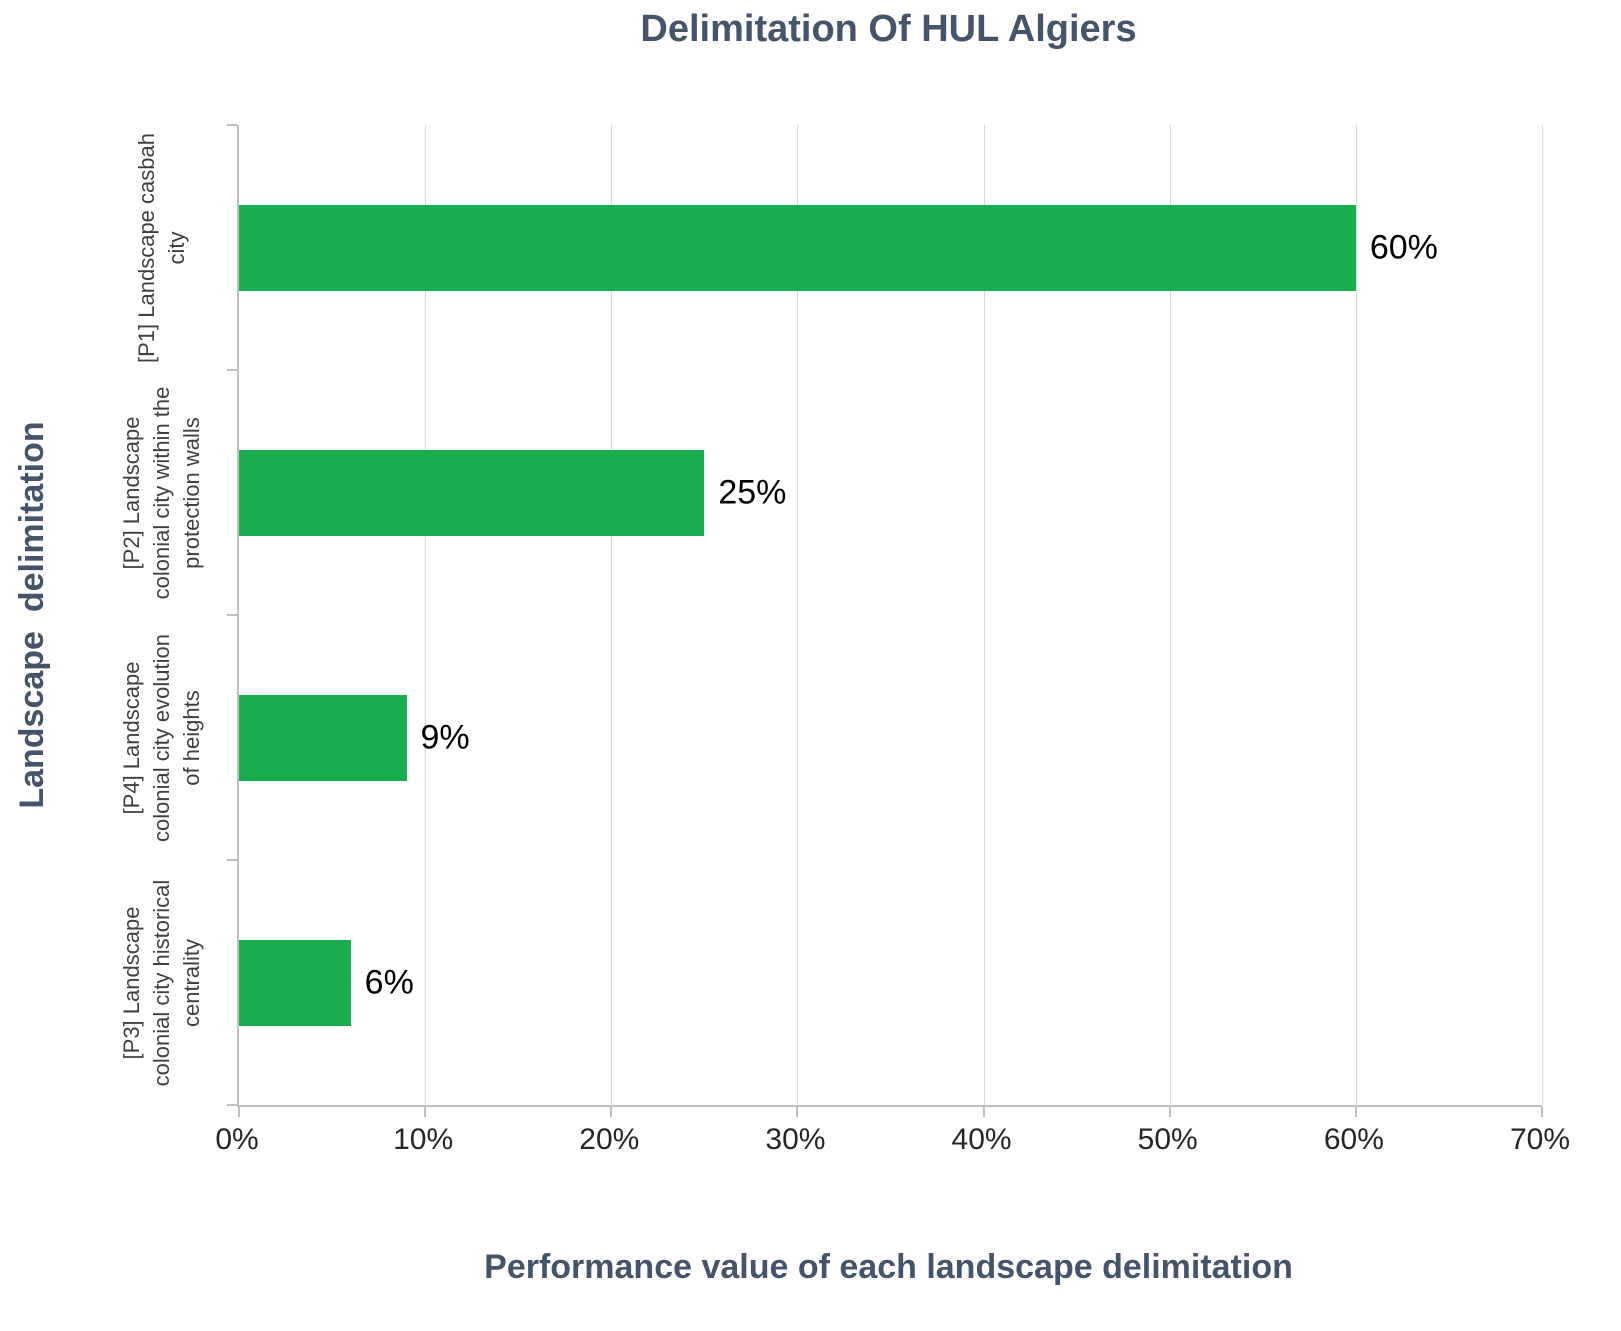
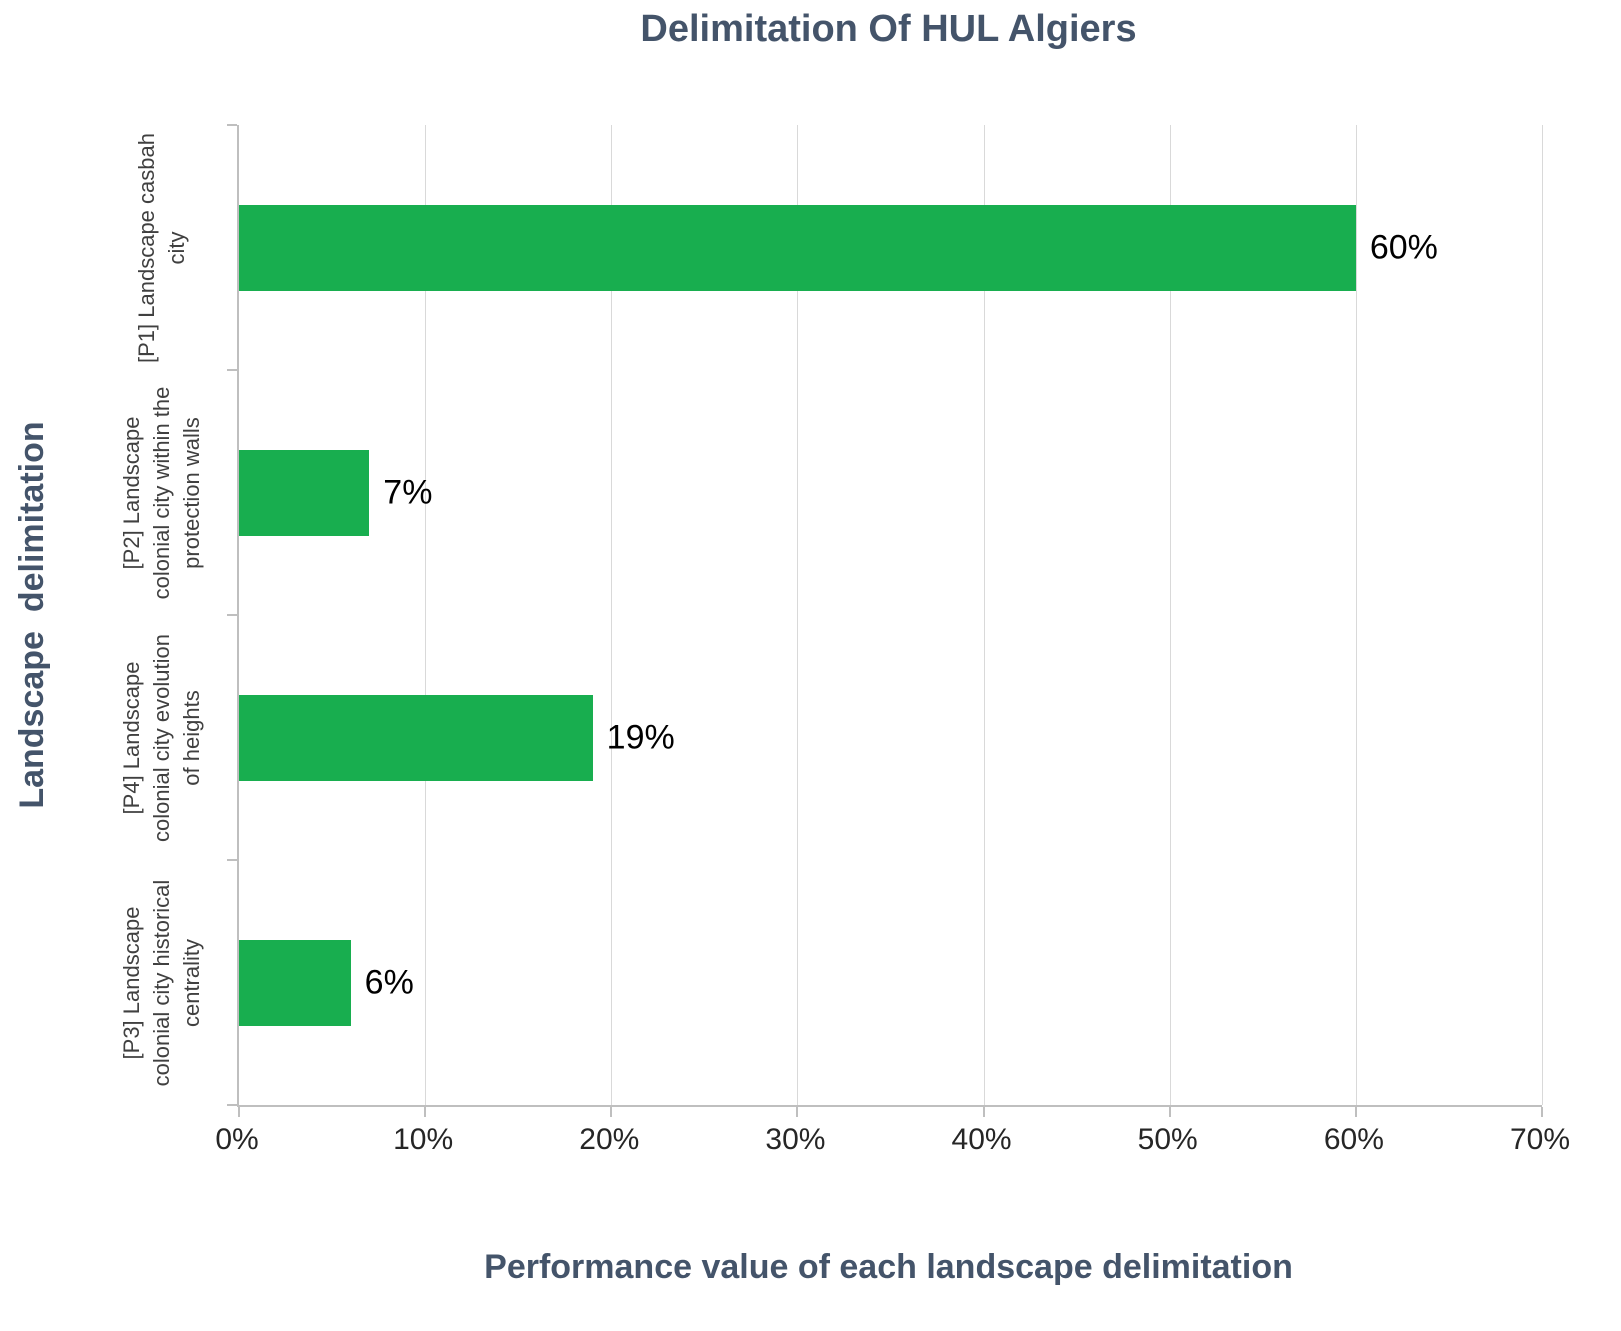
[P2] Landscape colonial city within the protection walls: 25% -> 7%
[P4] Landscape colonial city evolution of heights: 9% -> 19%
